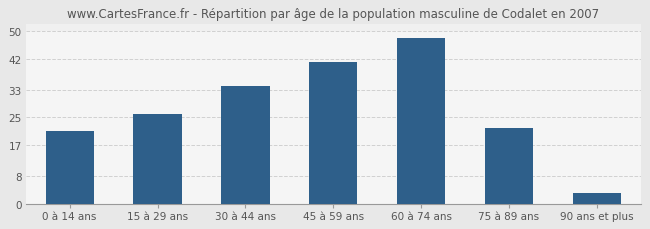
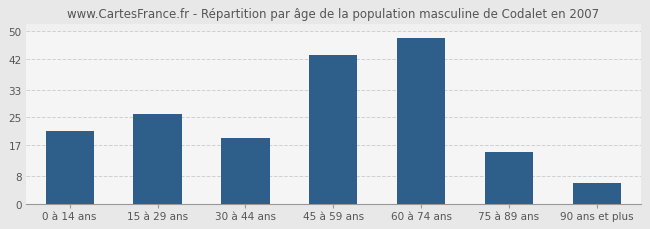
30 à 44 ans: 34 -> 19
45 à 59 ans: 41 -> 43
75 à 89 ans: 22 -> 15
90 ans et plus: 3 -> 6
